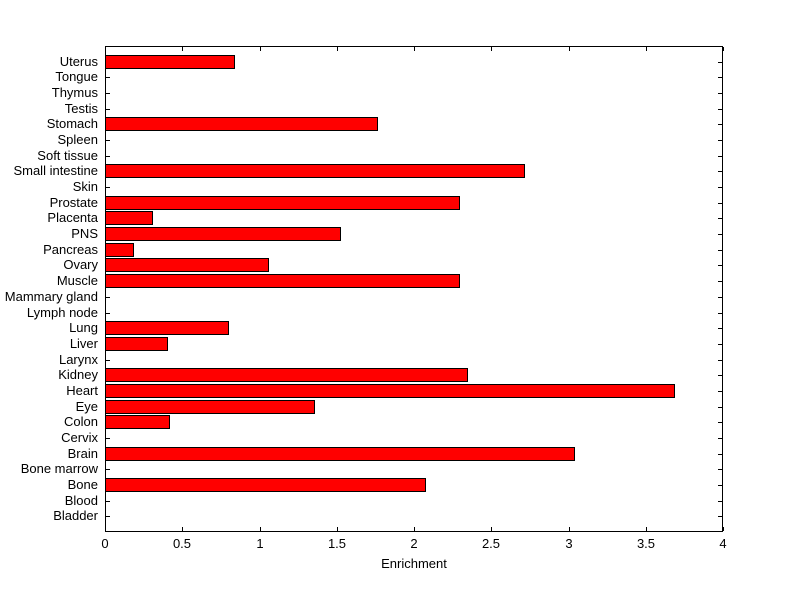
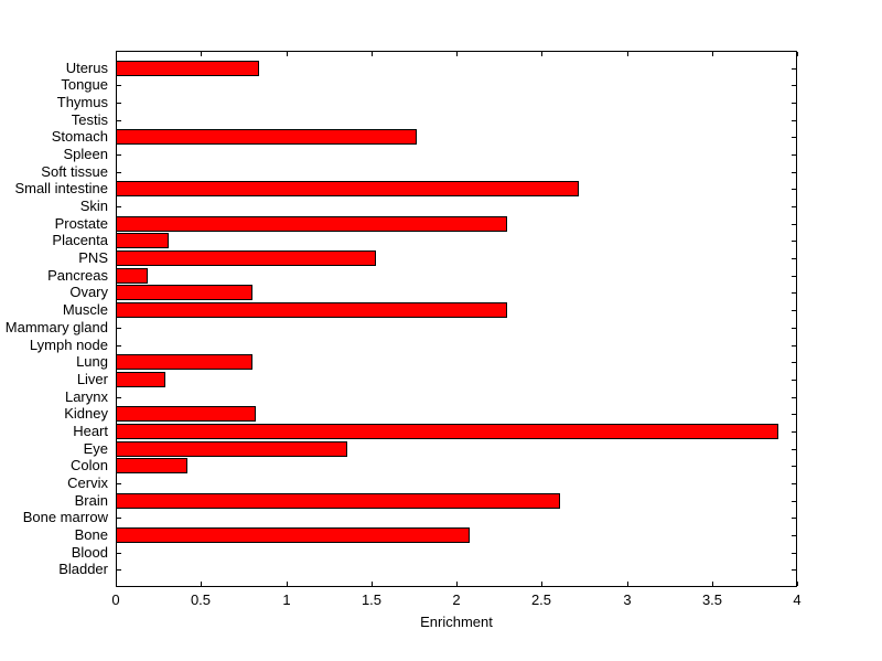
Ovary: 1.06 -> 0.80
Liver: 0.41 -> 0.29
Kidney: 2.35 -> 0.82
Heart: 3.69 -> 3.89
Brain: 3.04 -> 2.61
